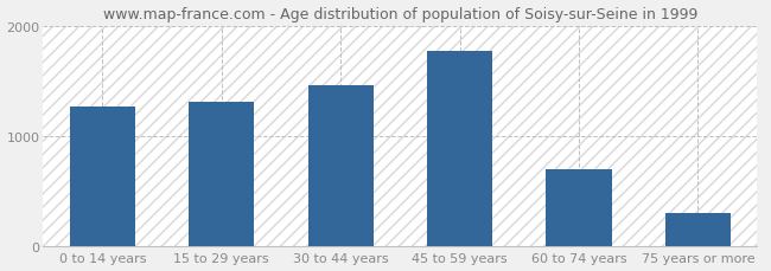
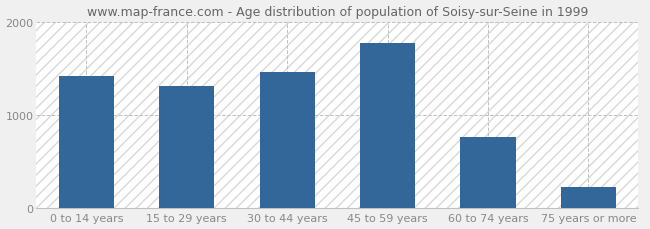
0 to 14 years: 1260 -> 1420
60 to 74 years: 700 -> 760
75 years or more: 300 -> 220
